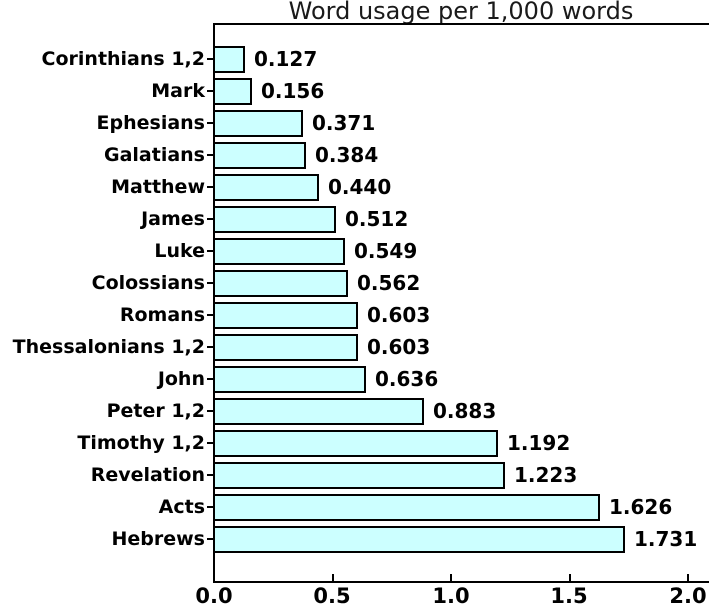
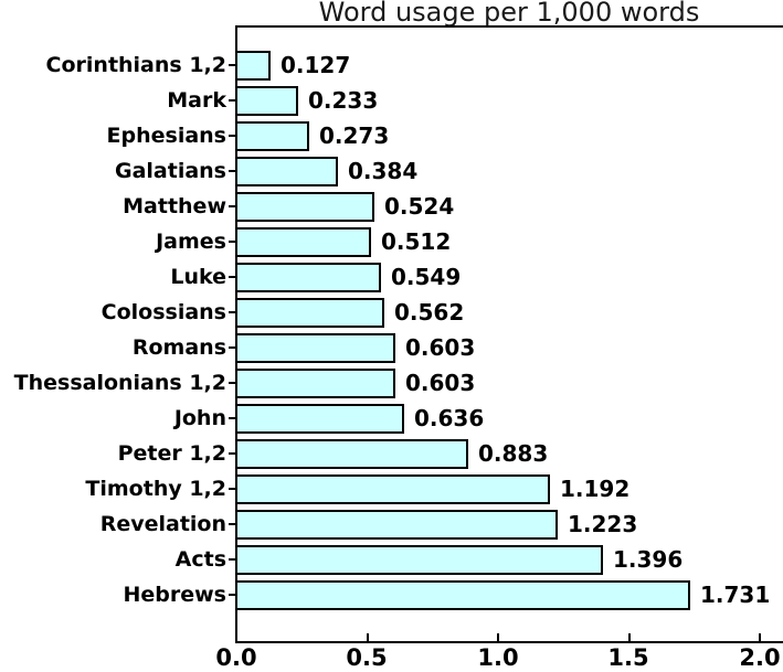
Mark: 0.156 -> 0.233
Ephesians: 0.371 -> 0.273
Matthew: 0.440 -> 0.524
Acts: 1.626 -> 1.396
